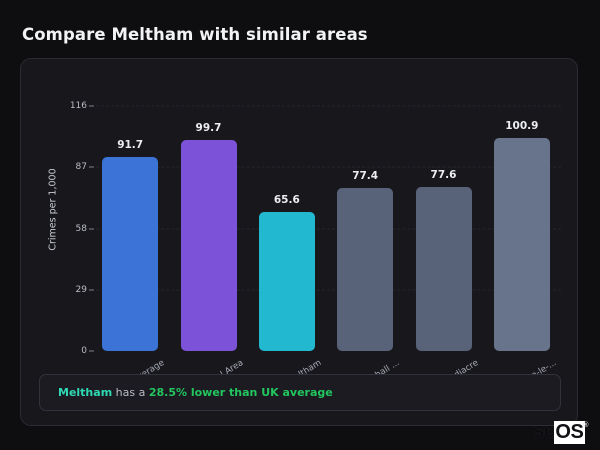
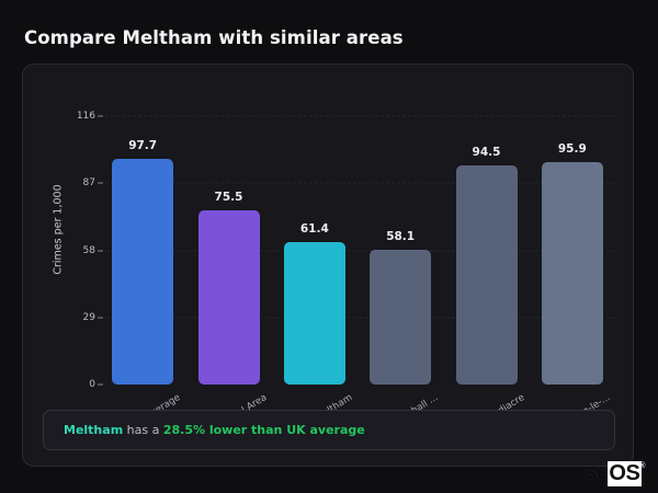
UK Average: 91.7 -> 97.7
Local Area: 99.7 -> 75.5
Meltham: 65.6 -> 61.4
Blackhall ...: 77.4 -> 58.1
Sandiacre: 77.6 -> 94.5
Hetton-le-...: 100.9 -> 95.9
